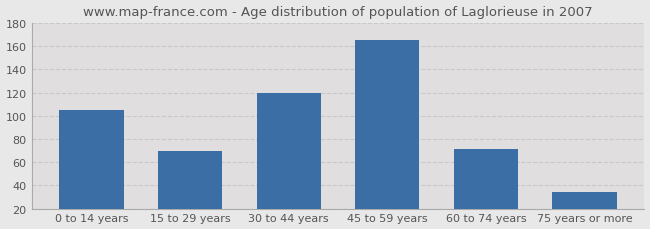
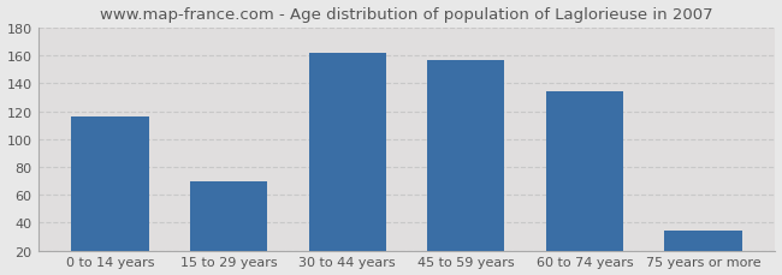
0 to 14 years: 105 -> 116
30 to 44 years: 120 -> 162
45 to 59 years: 165 -> 157
60 to 74 years: 71 -> 134
